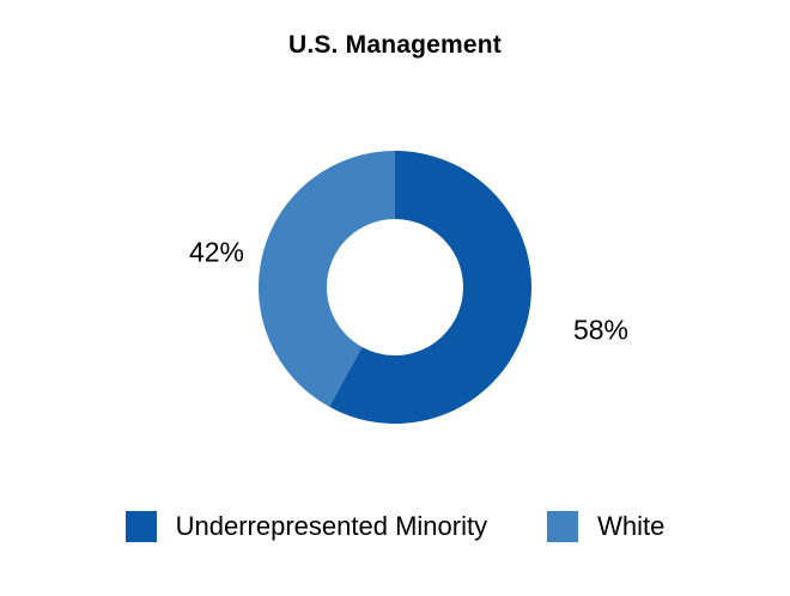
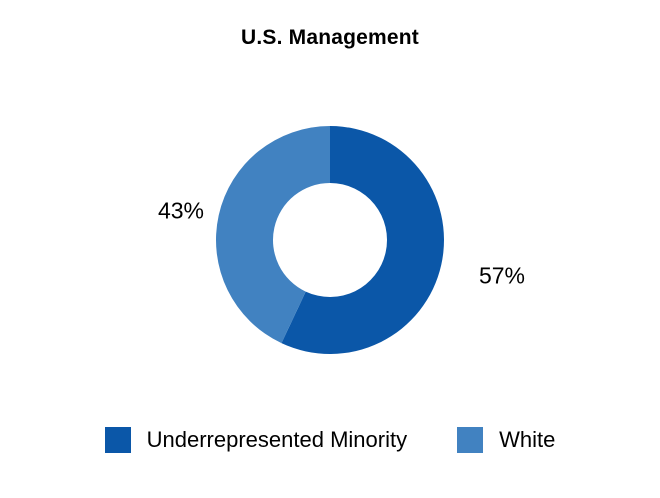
Underrepresented Minority: 58% -> 57%
White: 42% -> 43%
